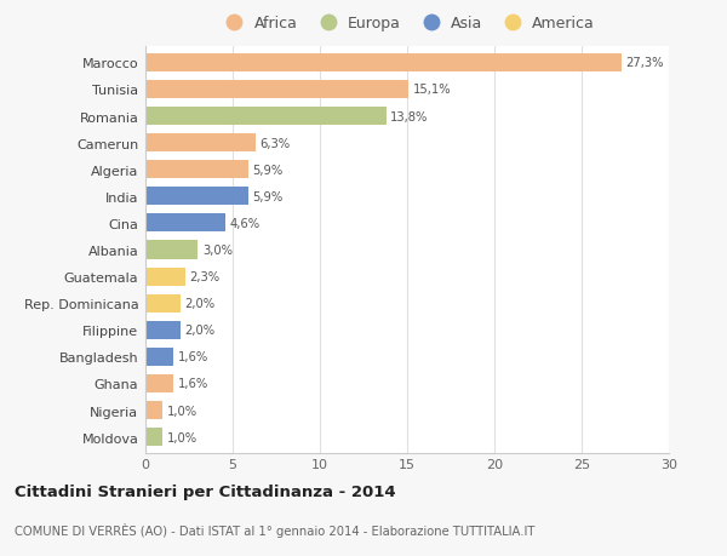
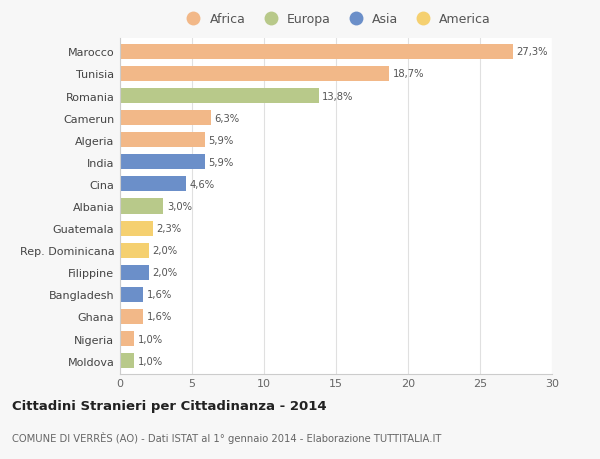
Tunisia: 15,1% -> 18,7%
